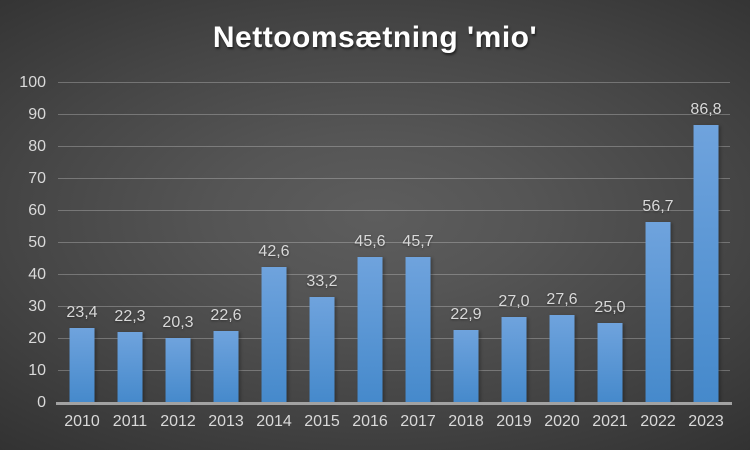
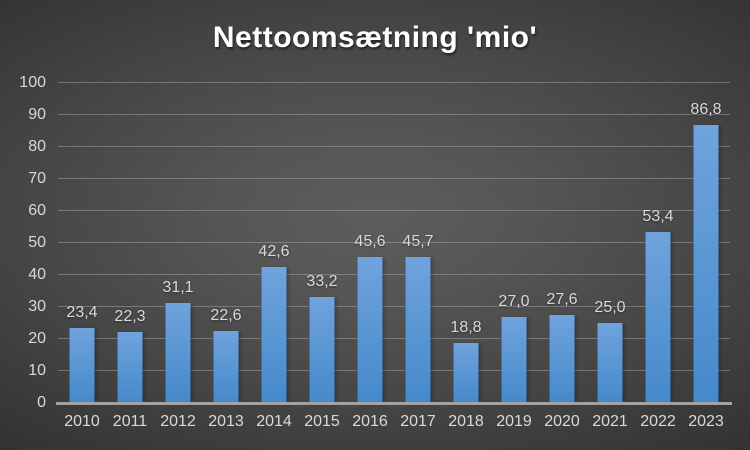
2012: 20,3 -> 31,1
2018: 22,9 -> 18,8
2022: 56,7 -> 53,4
